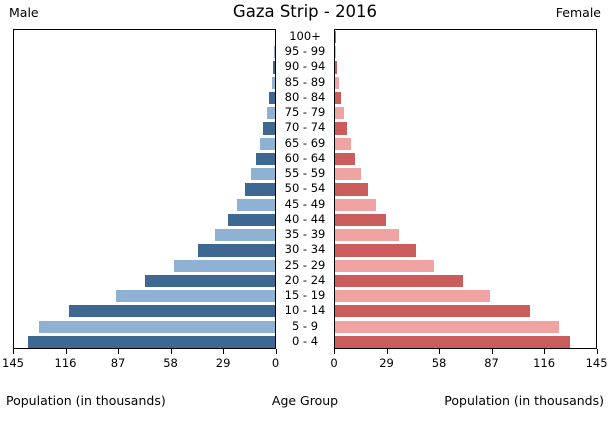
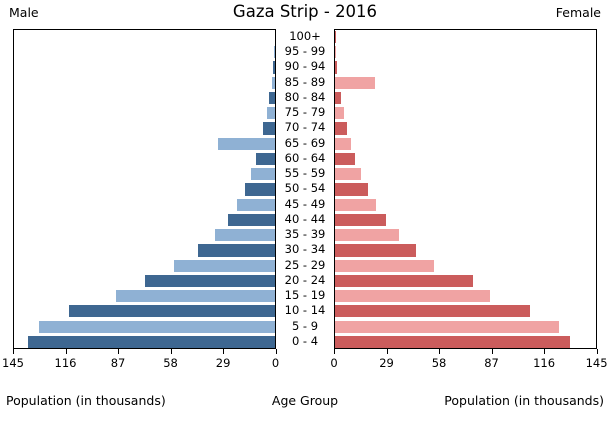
Female/85 - 89: 2 -> 22
Male/65 - 69: 8 -> 32
Female/20 - 24: 71 -> 77
